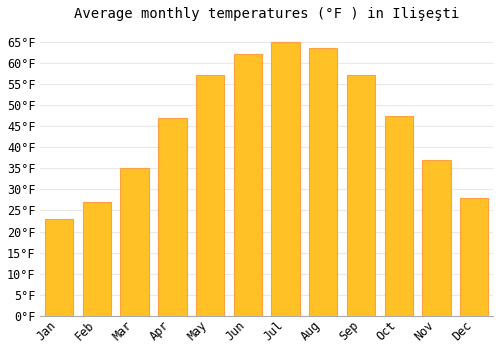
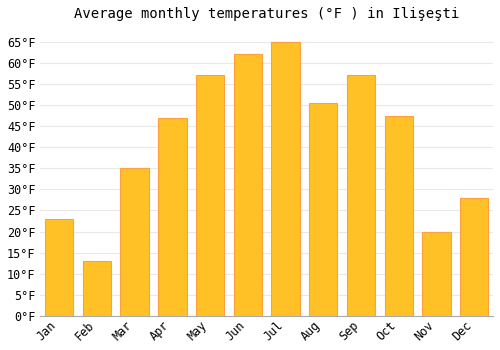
Feb: 27.0°F -> 13.0°F
Aug: 63.5°F -> 50.5°F
Nov: 37.0°F -> 20.0°F
